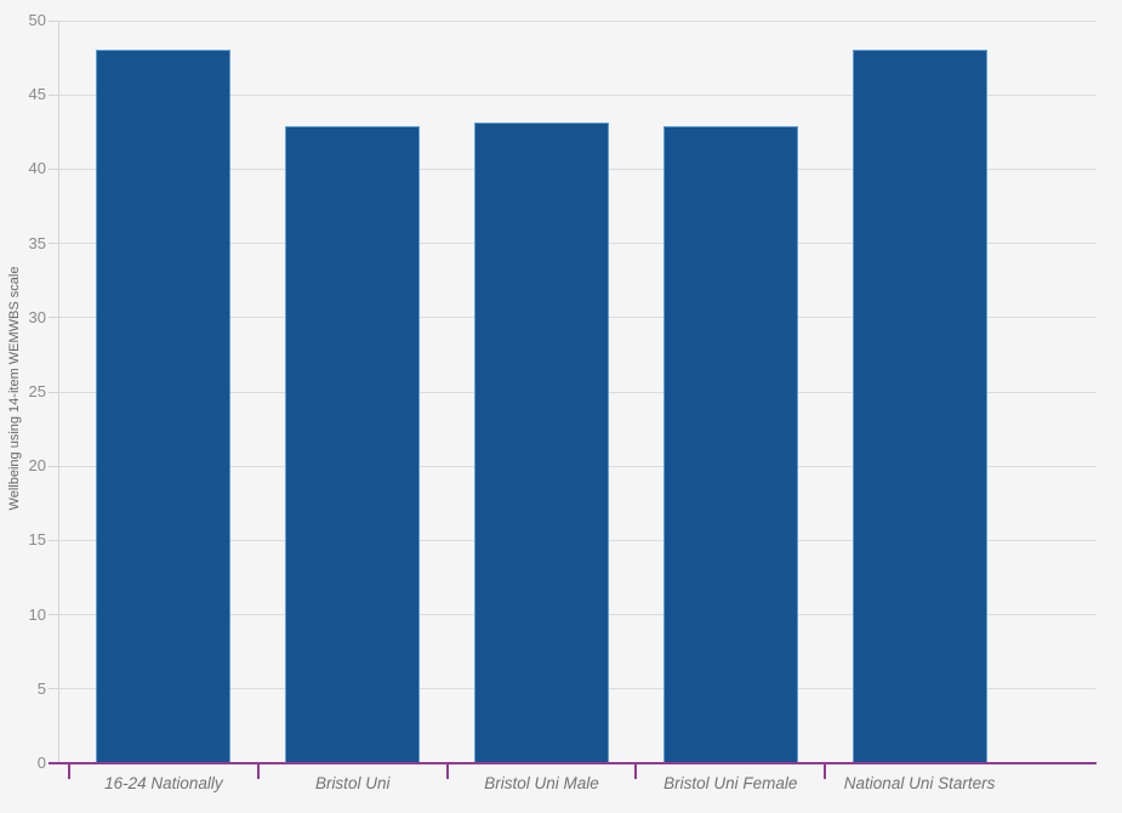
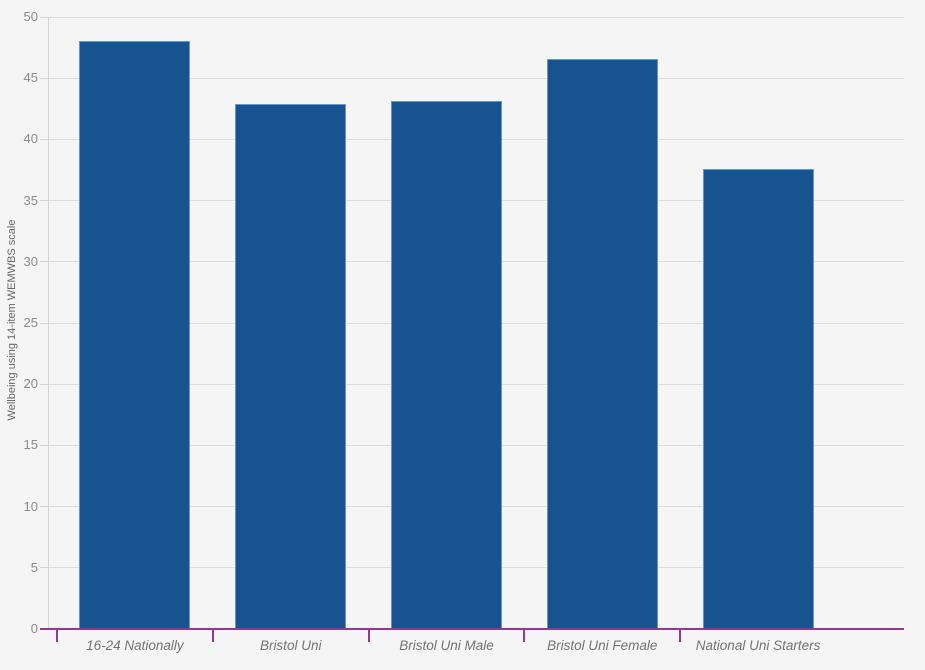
Bristol Uni Female: 42.9 -> 46.6
National Uni Starters: 48.0 -> 37.6
